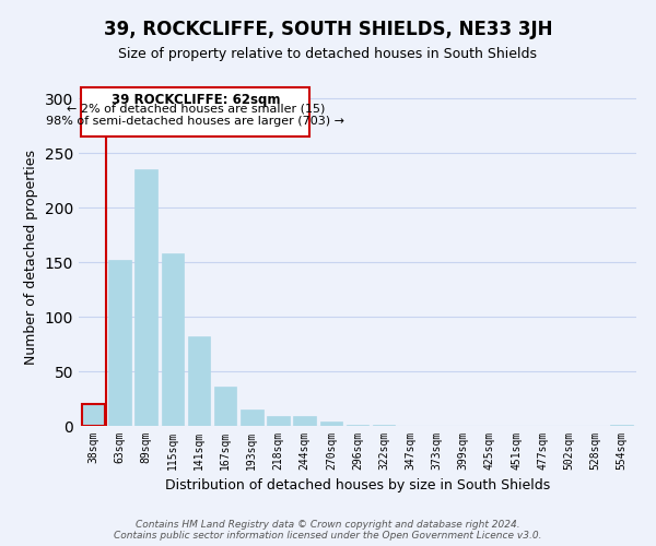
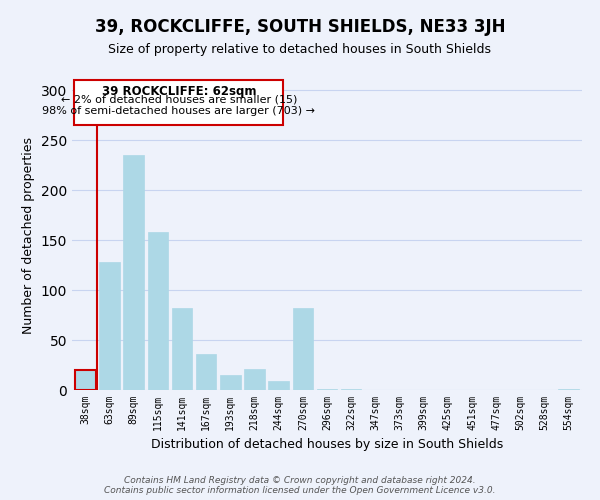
63sqm: 152 -> 128
218sqm: 9 -> 21
270sqm: 4 -> 82
